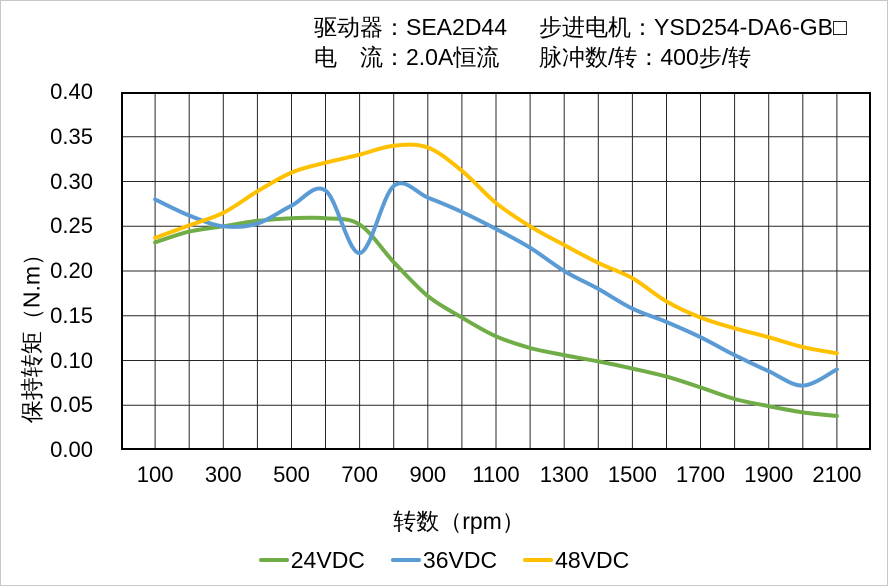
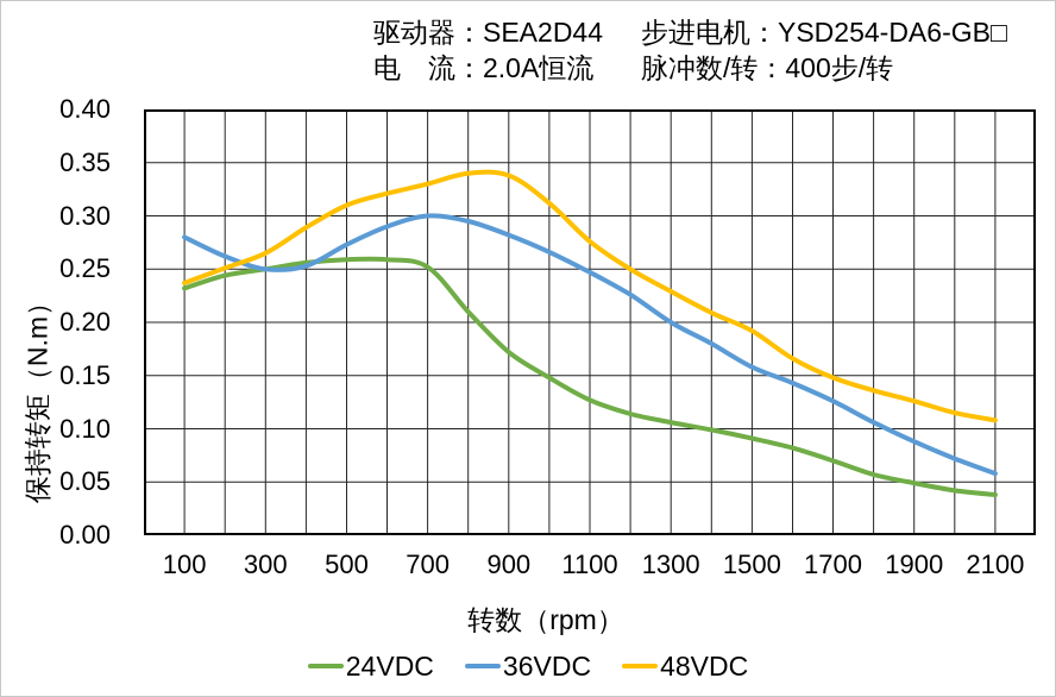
36VDC/700: 0.22 -> 0.30
36VDC/2100: 0.09 -> 0.06
